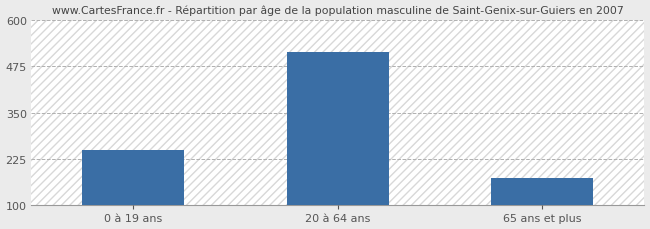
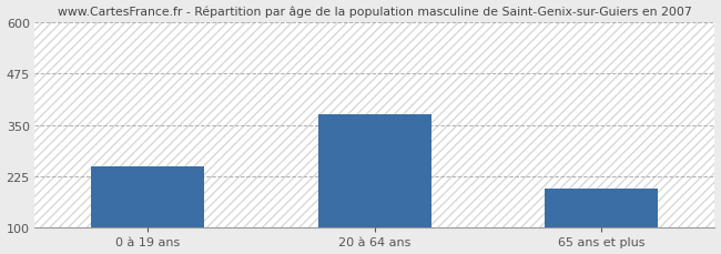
20 à 64 ans: 513 -> 375
65 ans et plus: 172 -> 195
